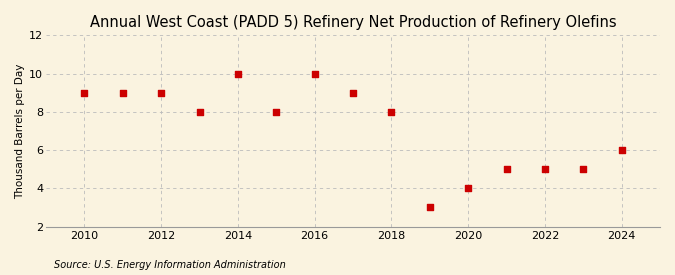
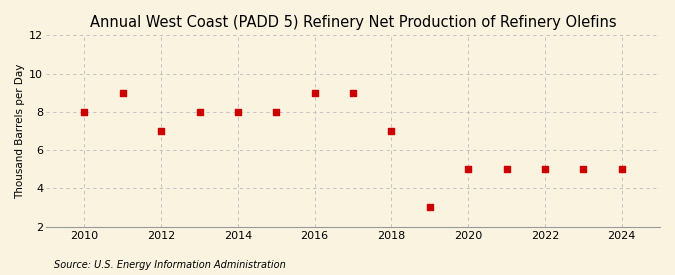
2010: 9 -> 8
2012: 9 -> 7
2014: 10 -> 8
2016: 10 -> 9
2018: 8 -> 7
2020: 4 -> 5
2024: 6 -> 5
